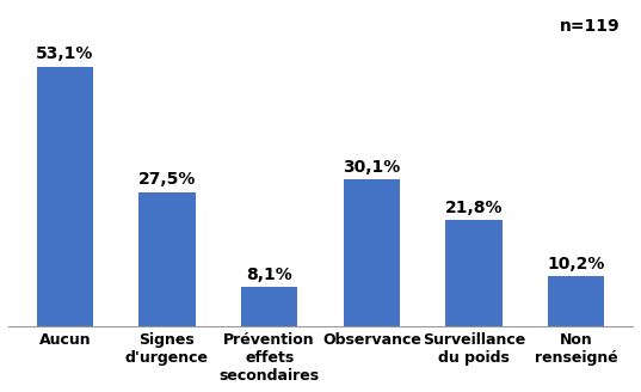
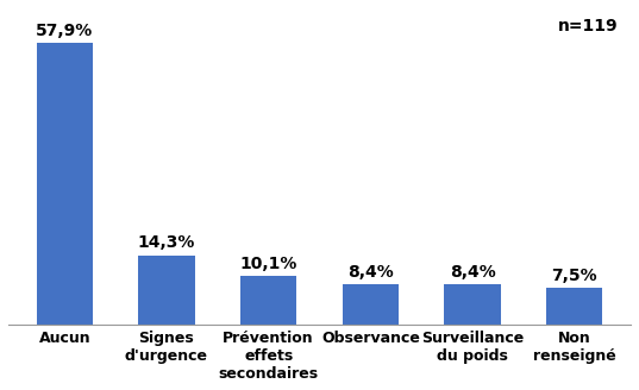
Aucun: 53,1% -> 57,9%
Signes d'urgence: 27,5% -> 14,3%
Prévention effets secondaires: 8,1% -> 10,1%
Observance: 30,1% -> 8,4%
Surveillance du poids: 21,8% -> 8,4%
Non renseigné: 10,2% -> 7,5%
